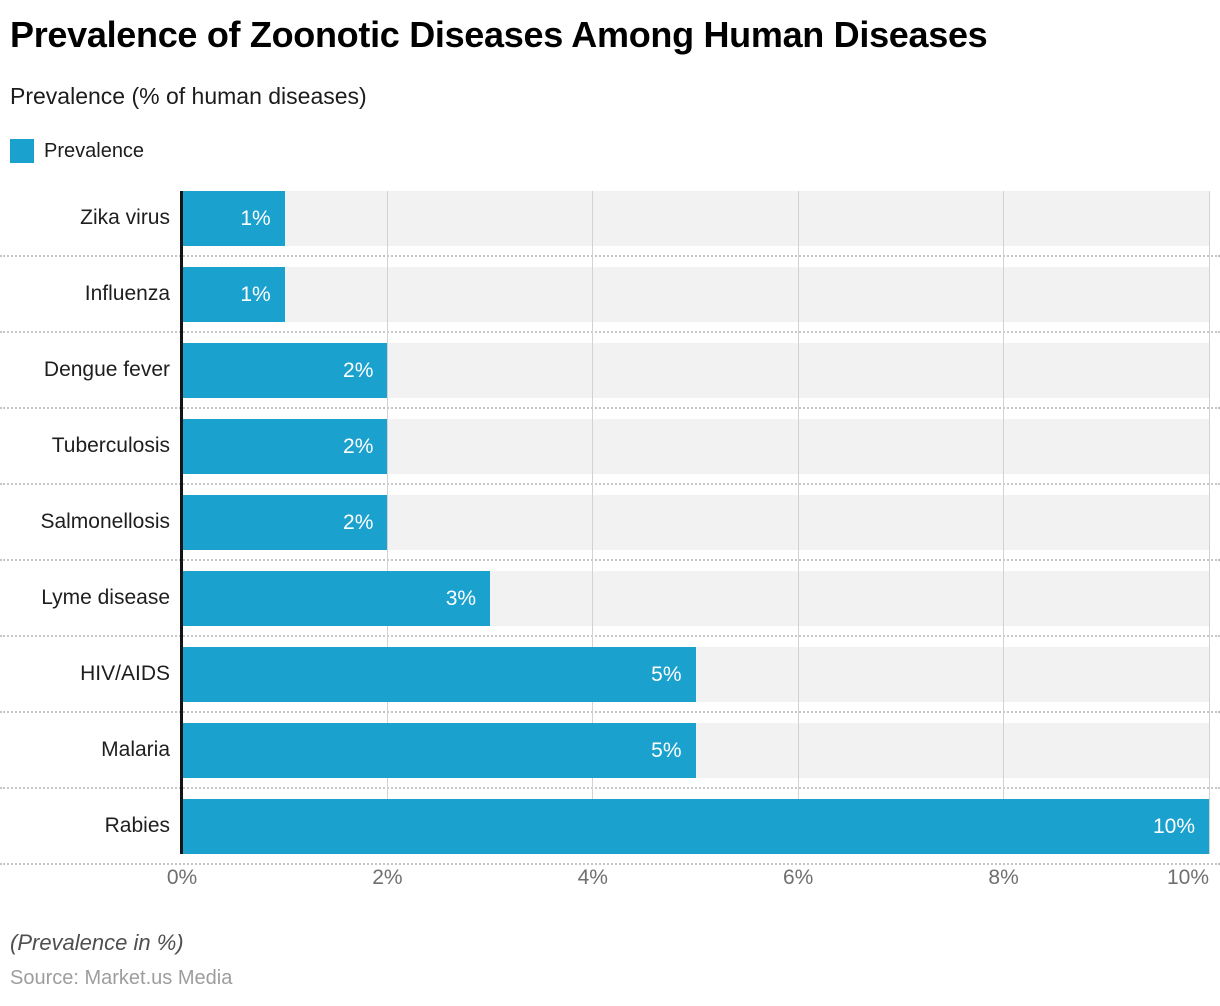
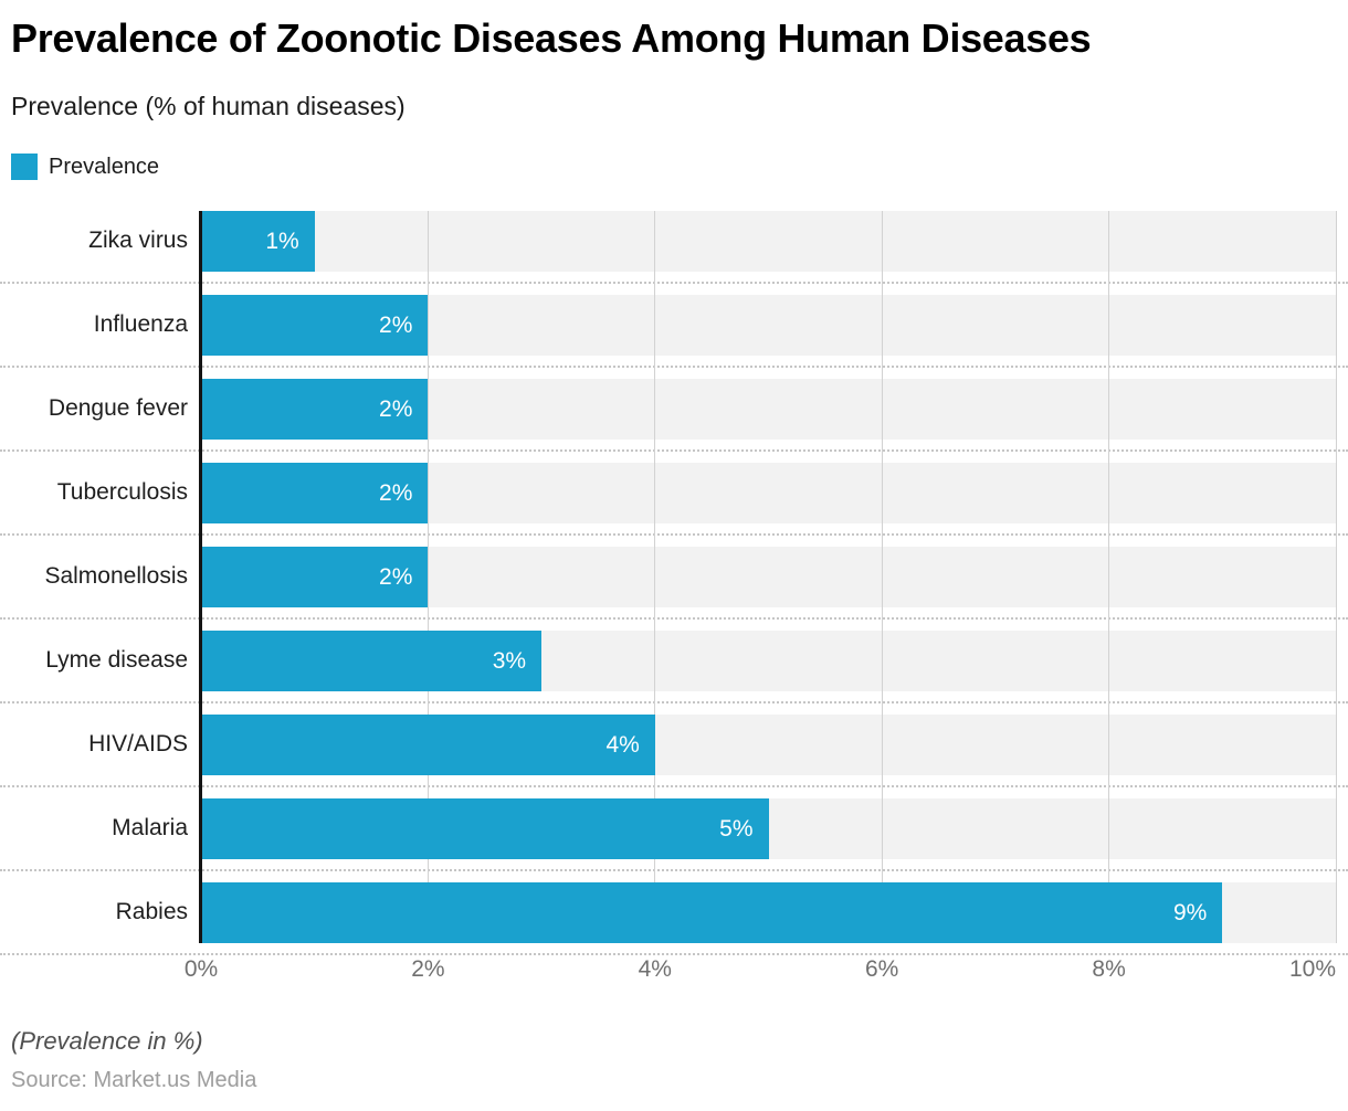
Influenza: 1% -> 2%
HIV/AIDS: 5% -> 4%
Rabies: 10% -> 9%
